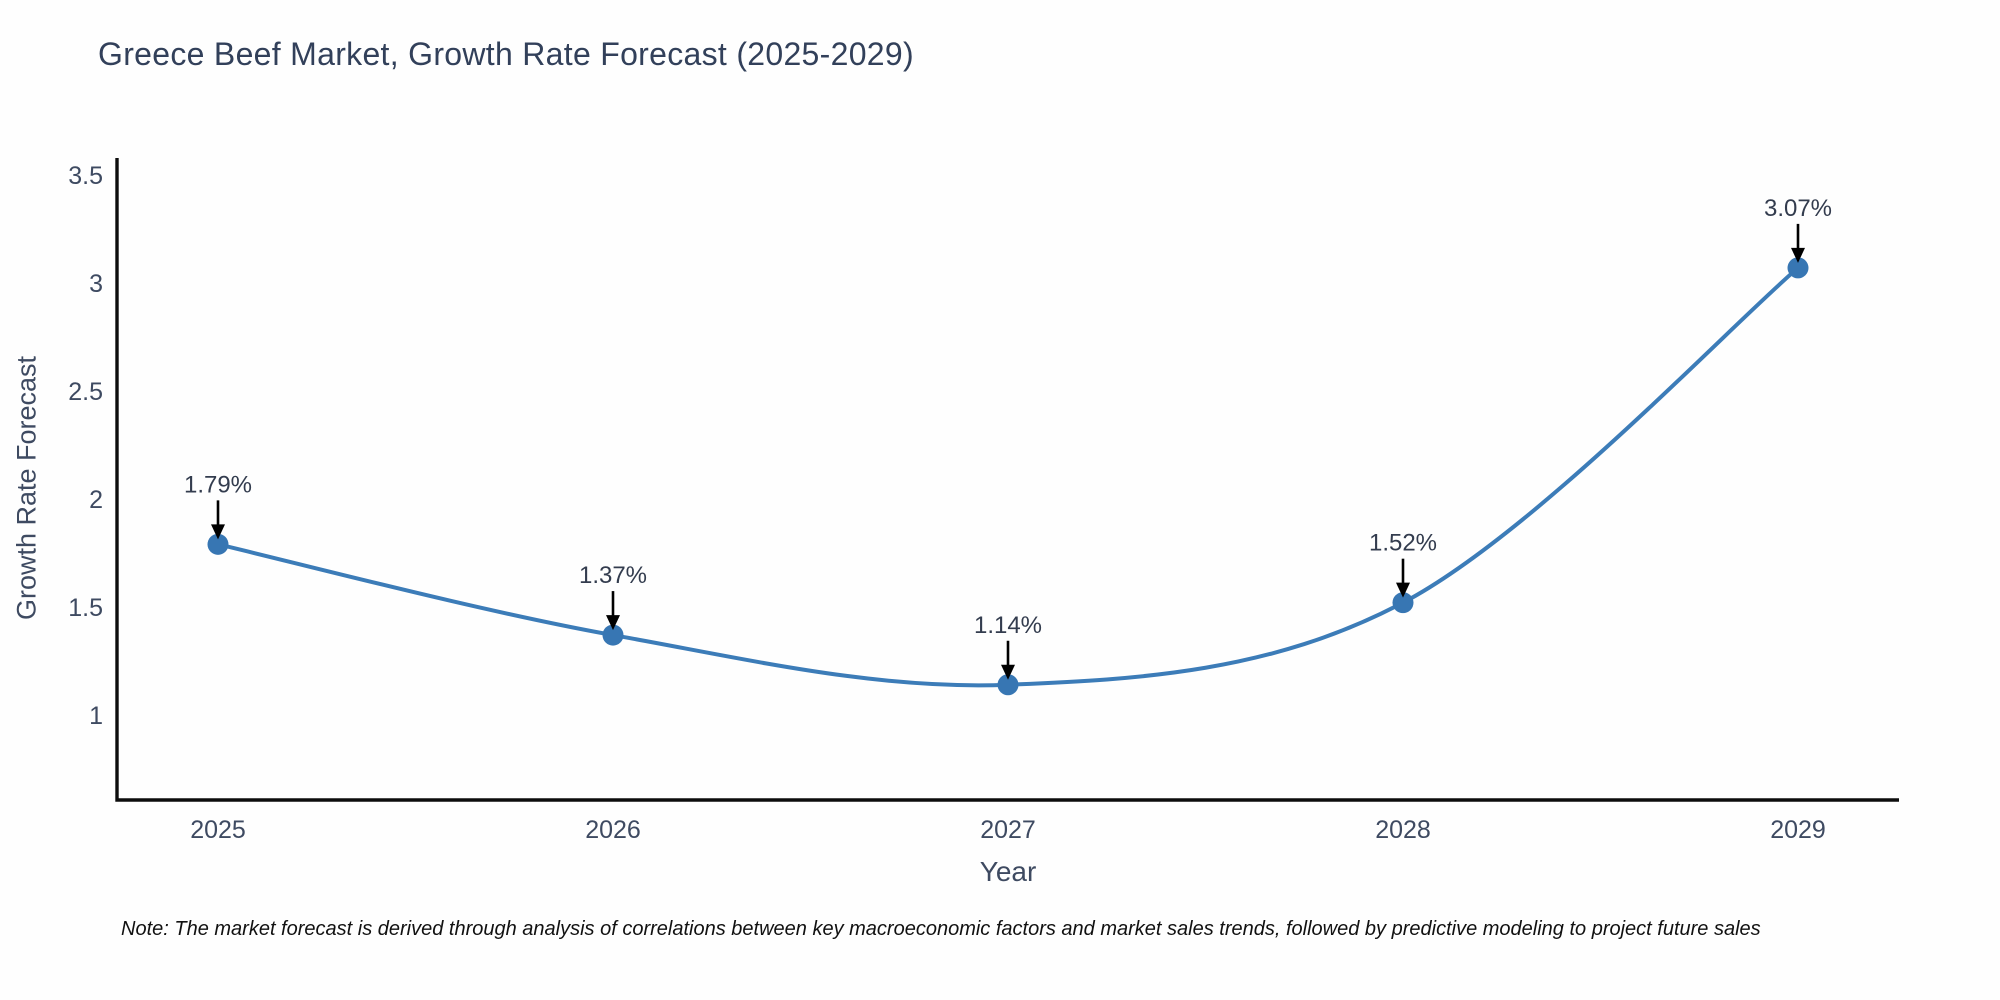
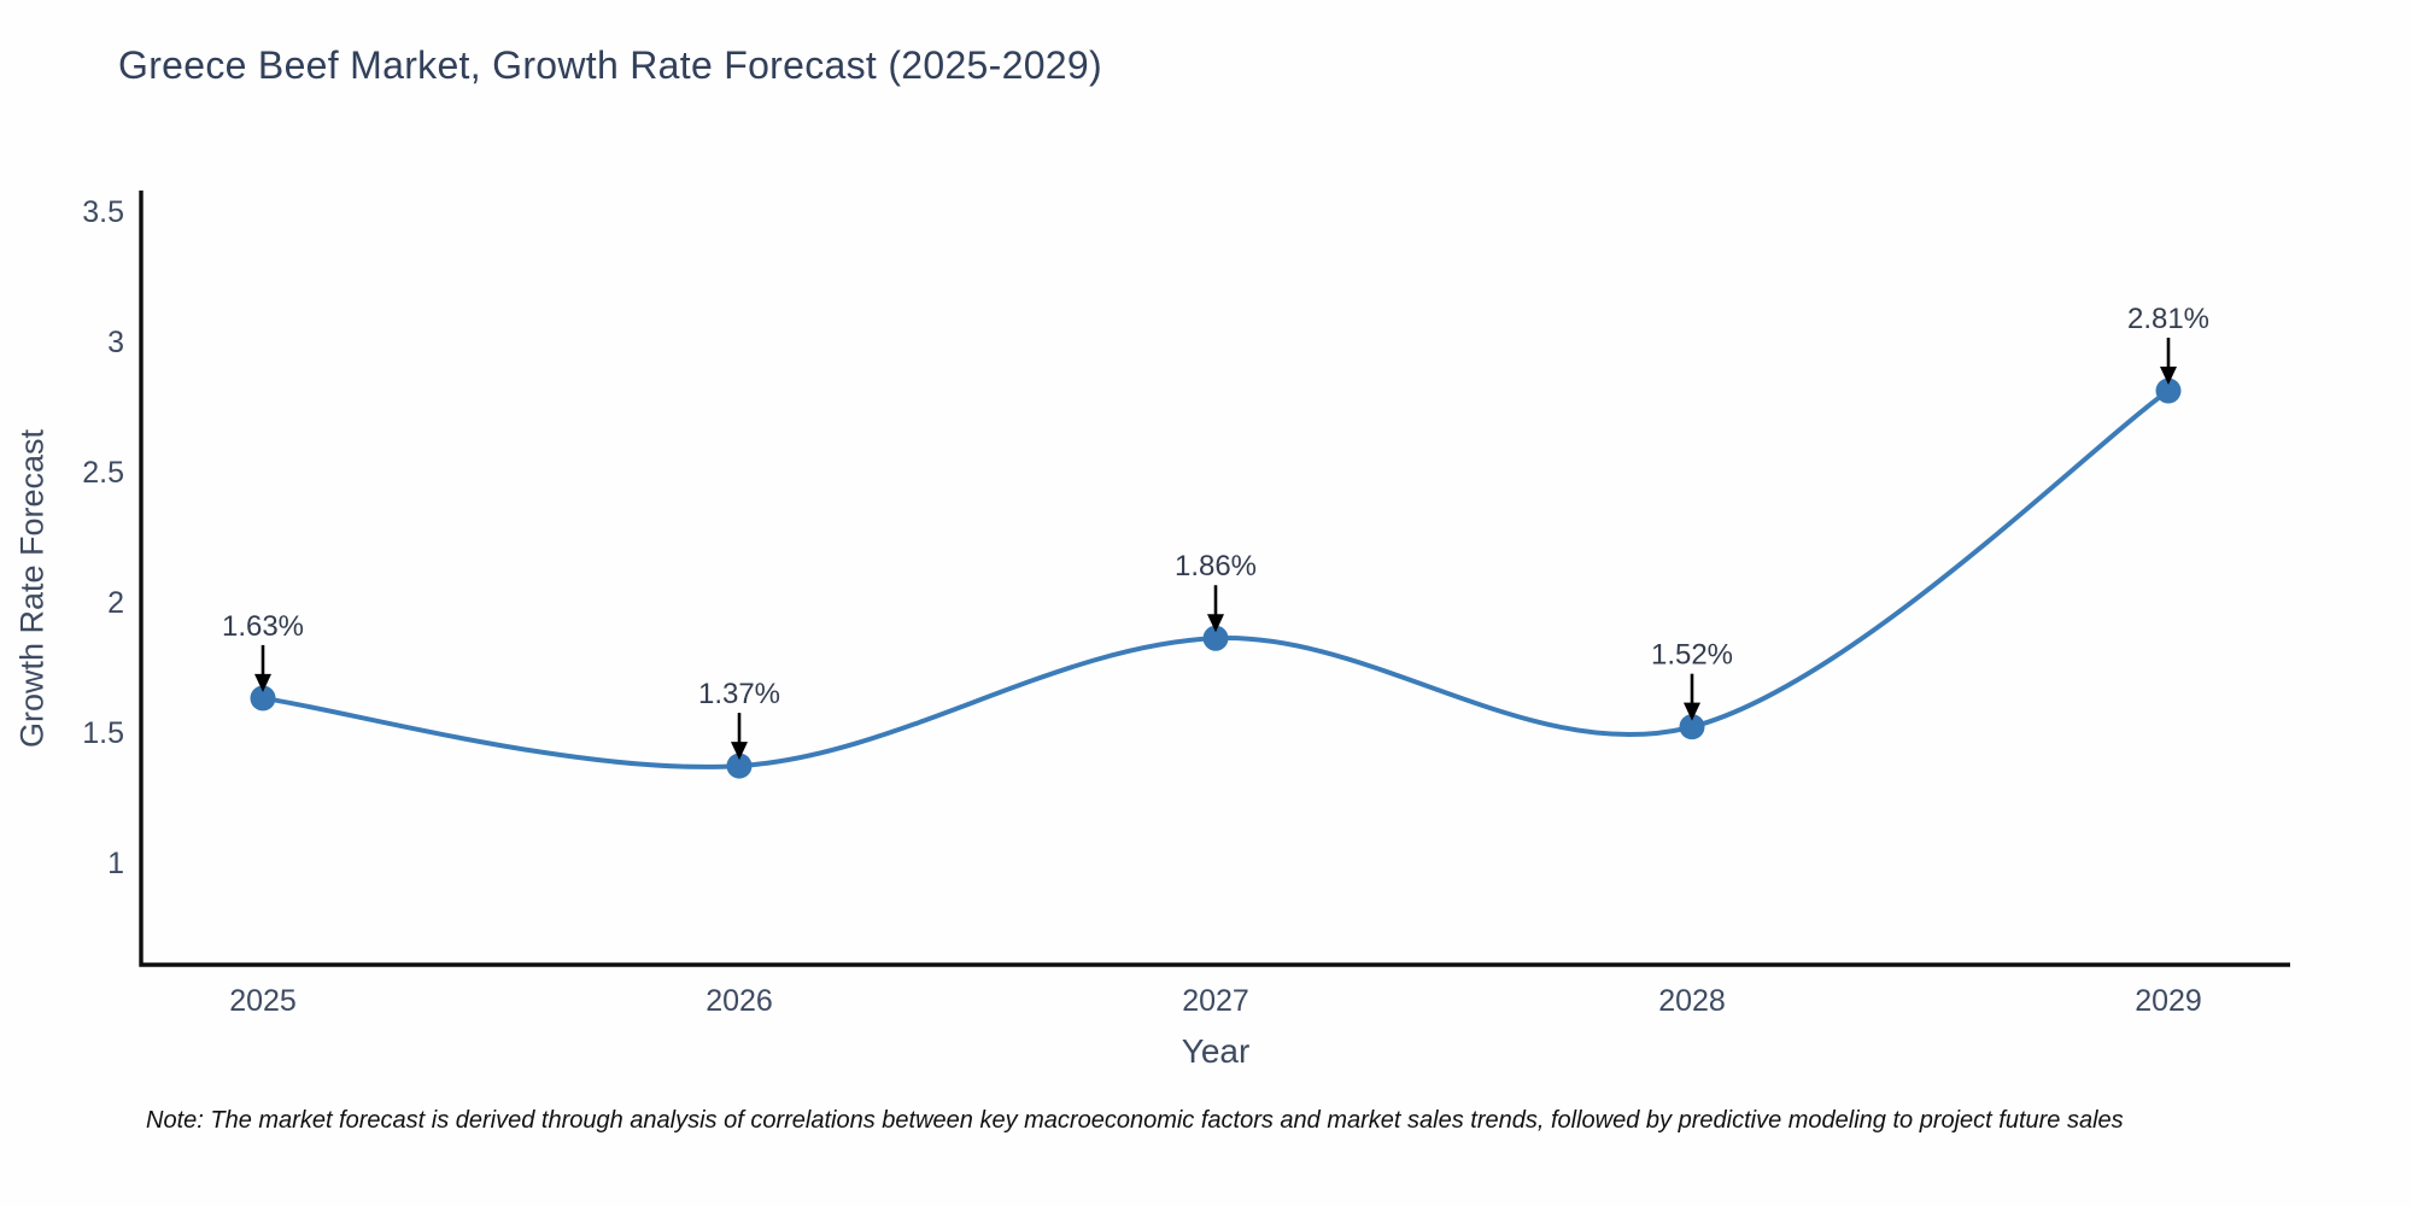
2025: 1.79% -> 1.63%
2027: 1.14% -> 1.86%
2029: 3.07% -> 2.81%
